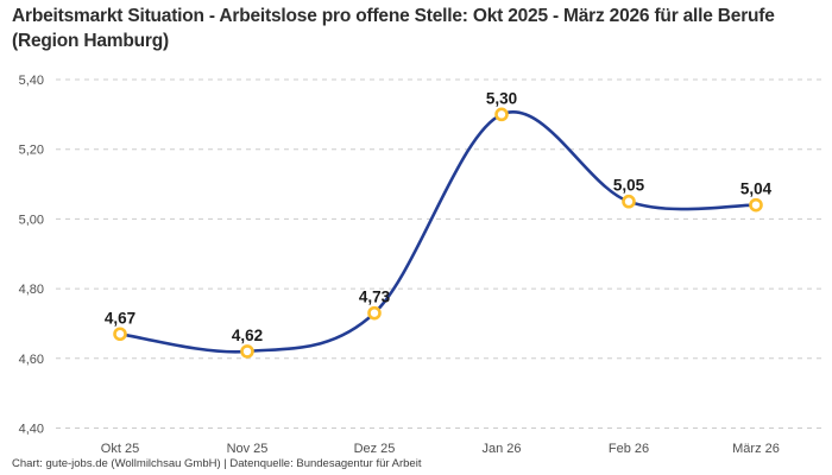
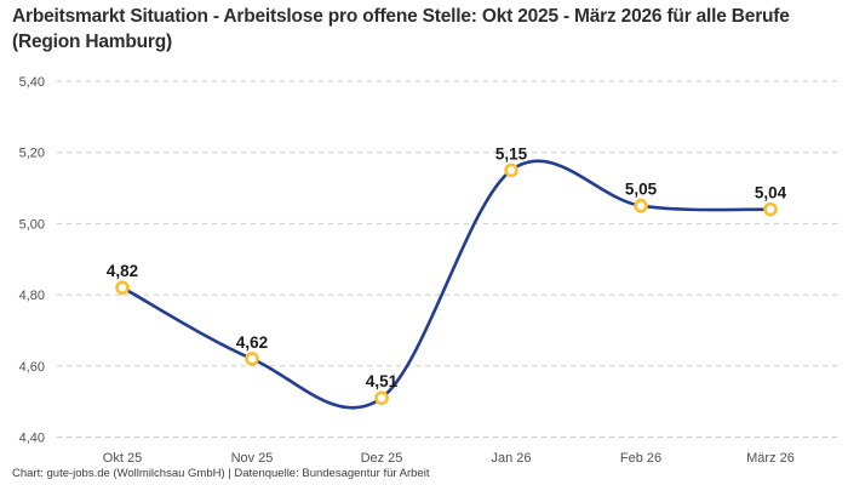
Okt 25: 4,67 -> 4,82
Dez 25: 4,73 -> 4,51
Jan 26: 5,30 -> 5,15
